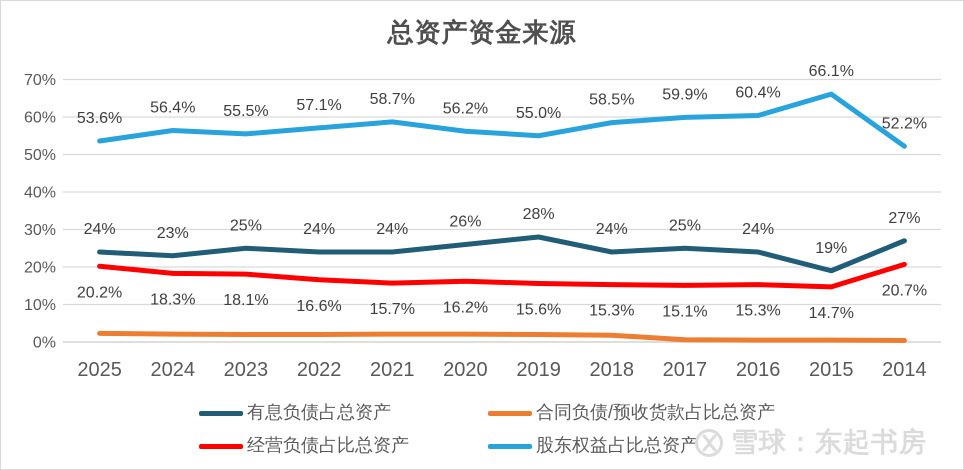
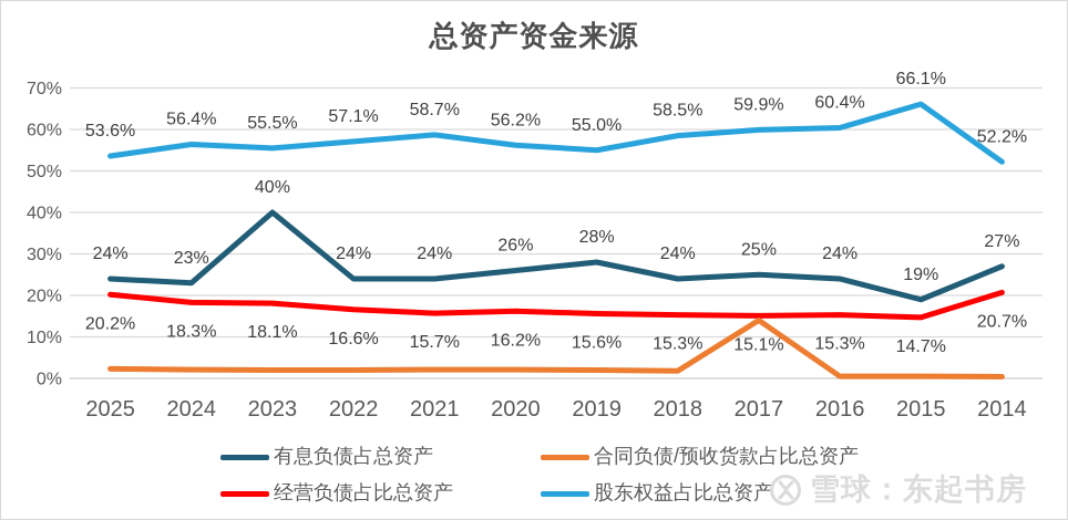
有息负债占总资产/2023: 25% -> 40%
合同负债/预收货款占比总资产/2017: 1% -> 14%
